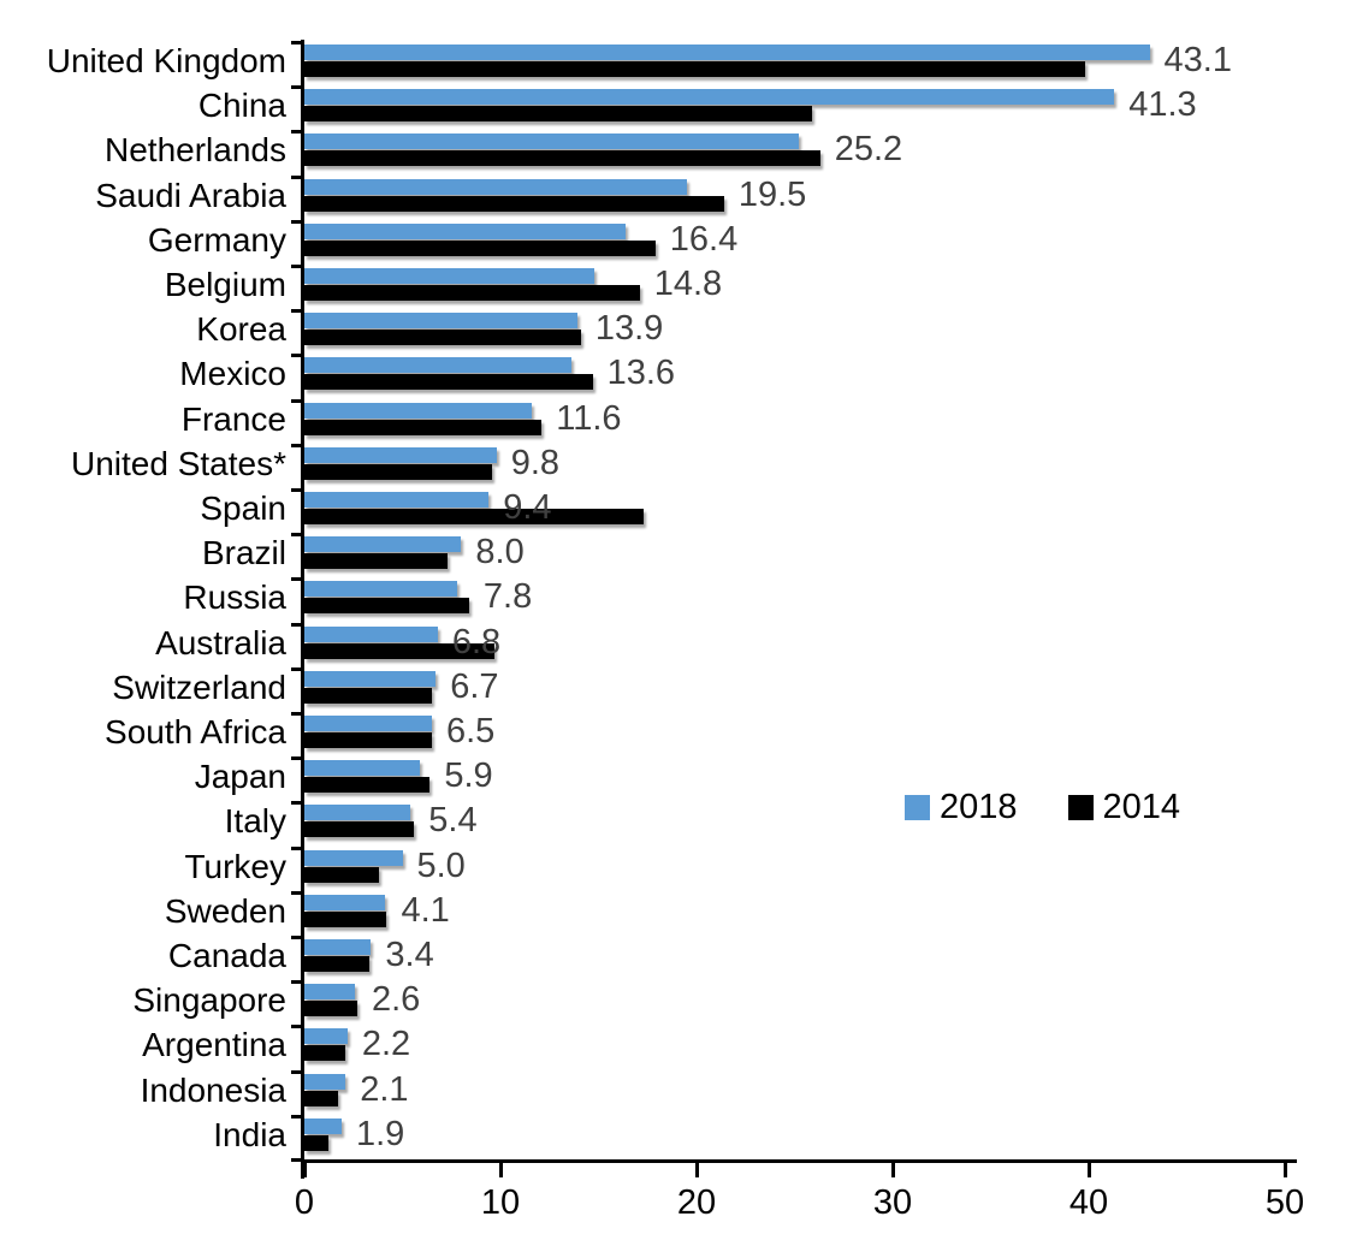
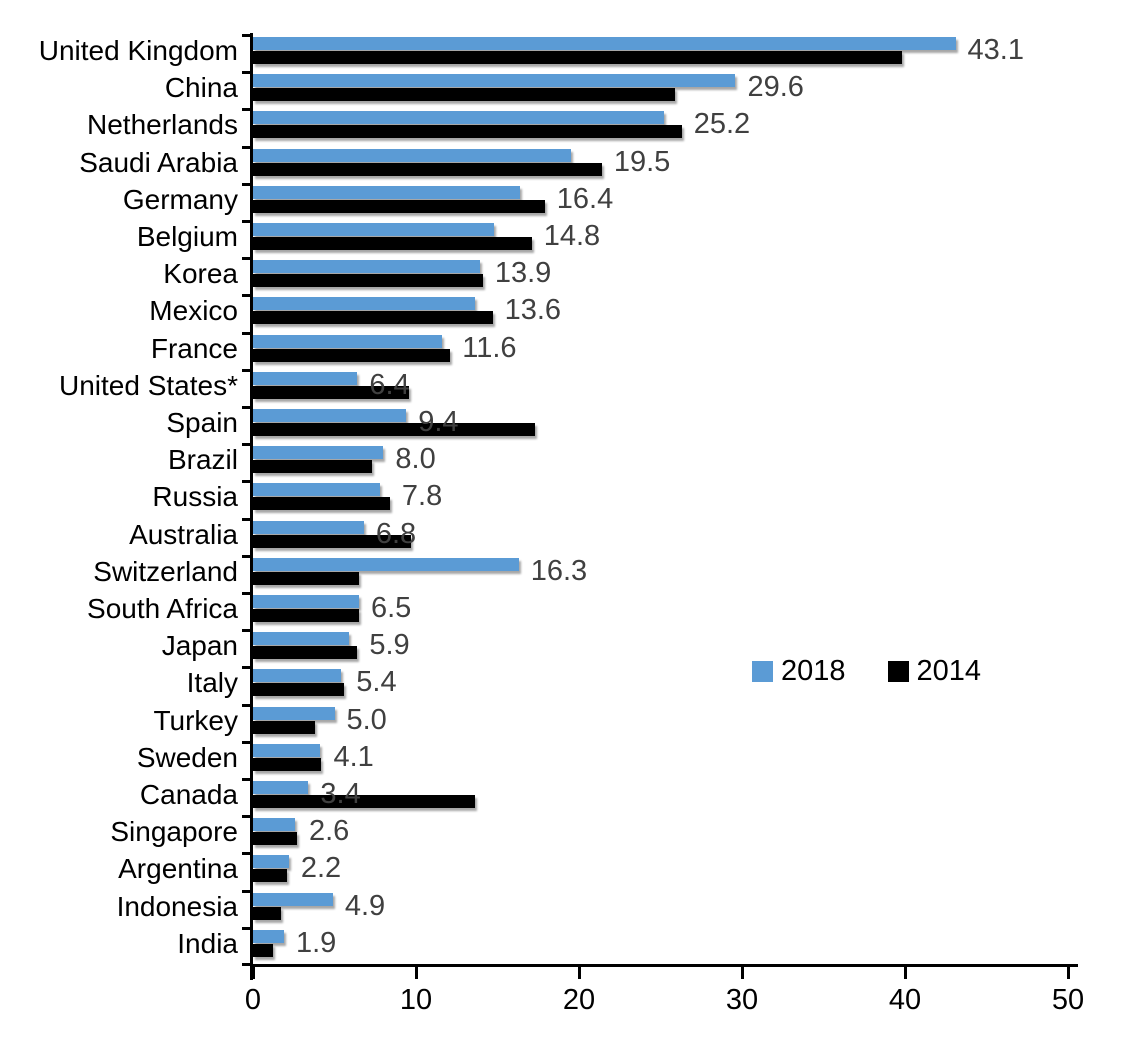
2018/China: 41.3 -> 29.6
2018/United States*: 9.8 -> 6.4
2018/Switzerland: 6.7 -> 16.3
2014/Canada: 3.3 -> 13.6
2018/Indonesia: 2.1 -> 4.9
